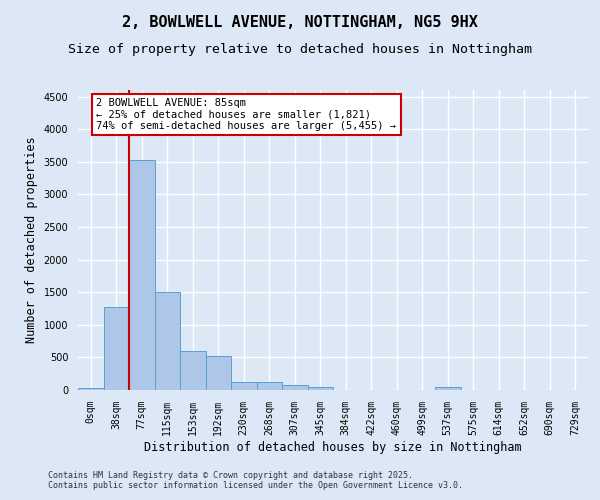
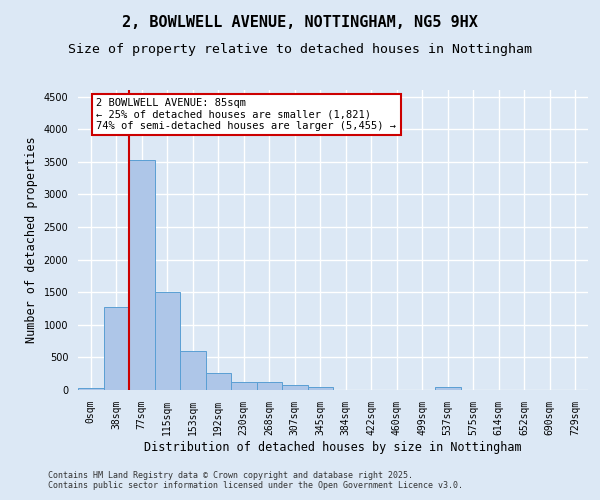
192sqm: 520 -> 260
